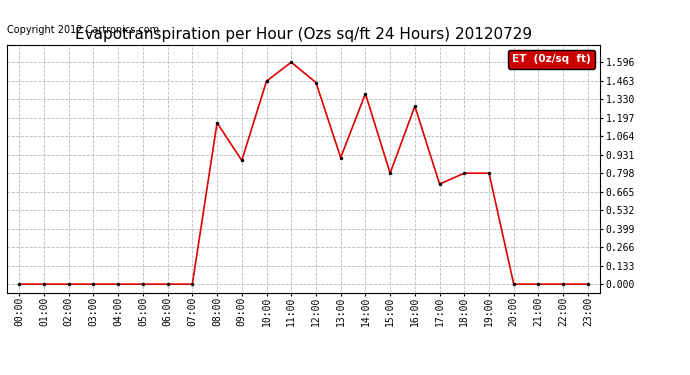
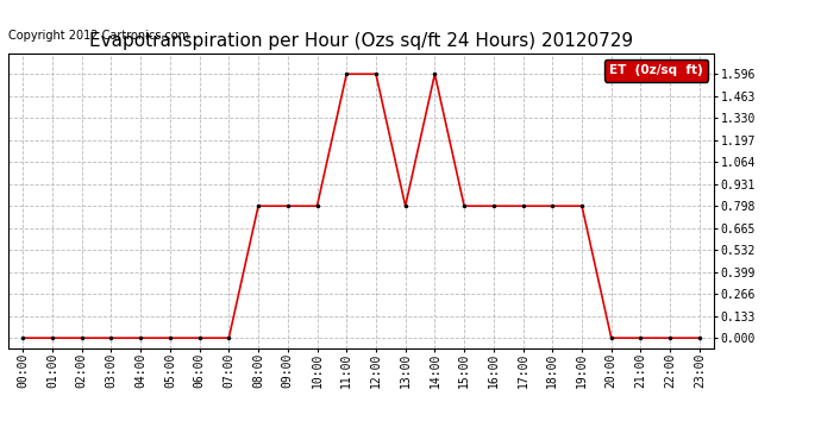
08:00: 1.16 -> 0.80
09:00: 0.89 -> 0.80
10:00: 1.46 -> 0.80
12:00: 1.45 -> 1.60
13:00: 0.91 -> 0.80
14:00: 1.37 -> 1.60
16:00: 1.28 -> 0.80
17:00: 0.72 -> 0.80
